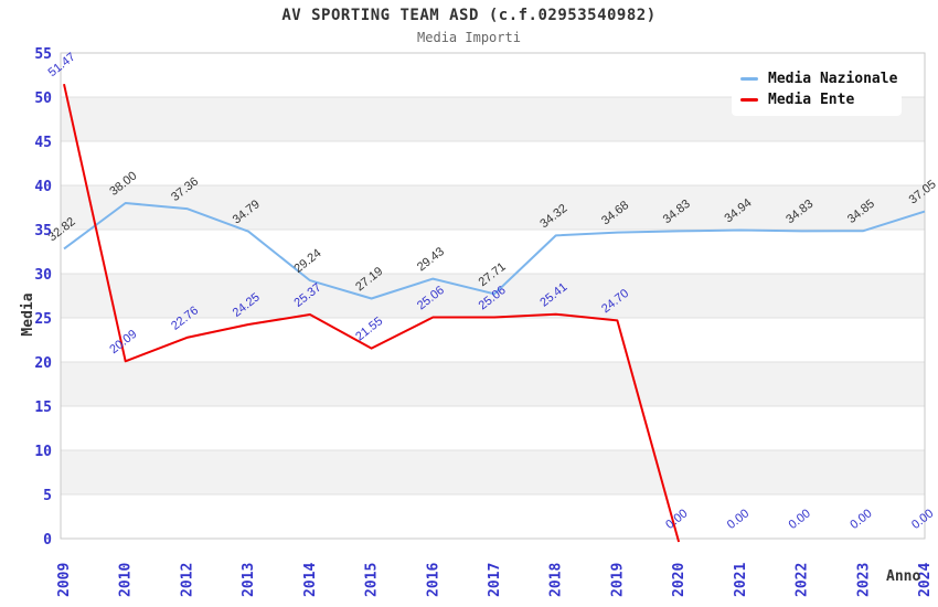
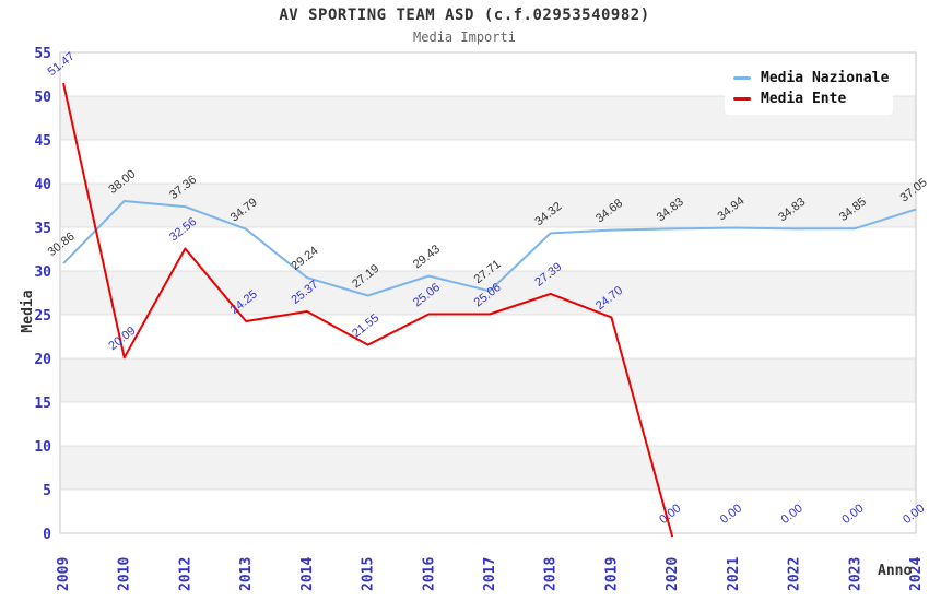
Media Nazionale/2009: 32.82 -> 30.86
Media Ente/2012: 22.76 -> 32.56
Media Ente/2018: 25.41 -> 27.39
